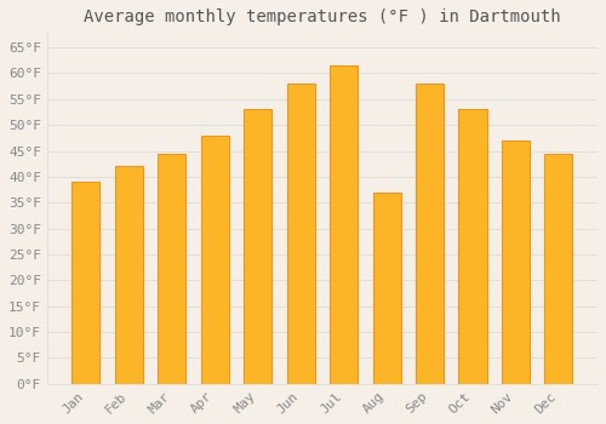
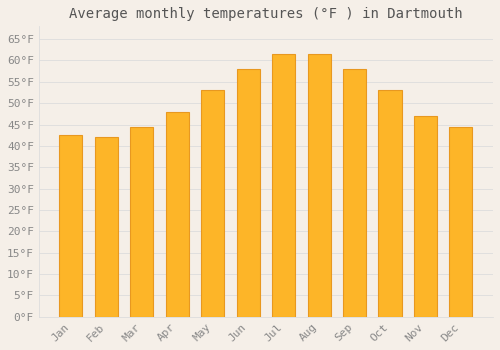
Jan: 39.0°F -> 42.5°F
Aug: 37.0°F -> 61.5°F
